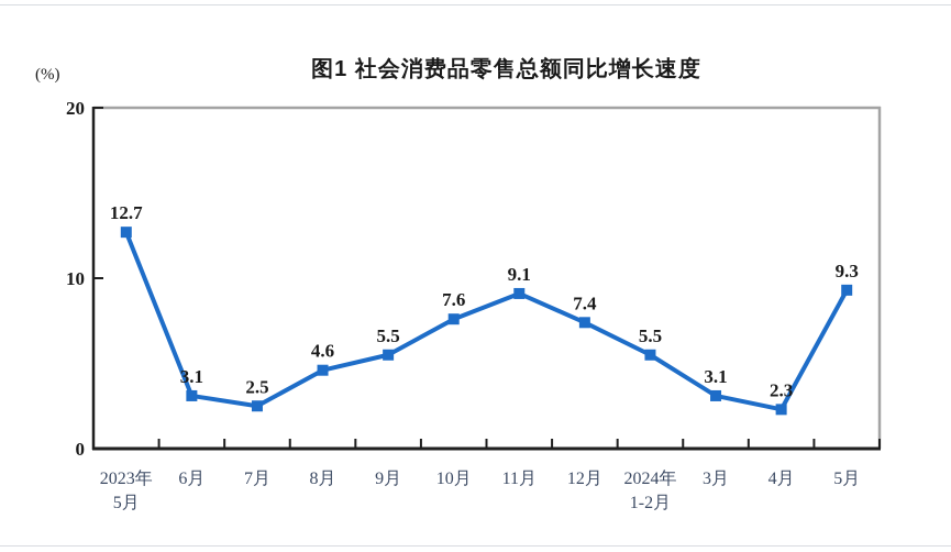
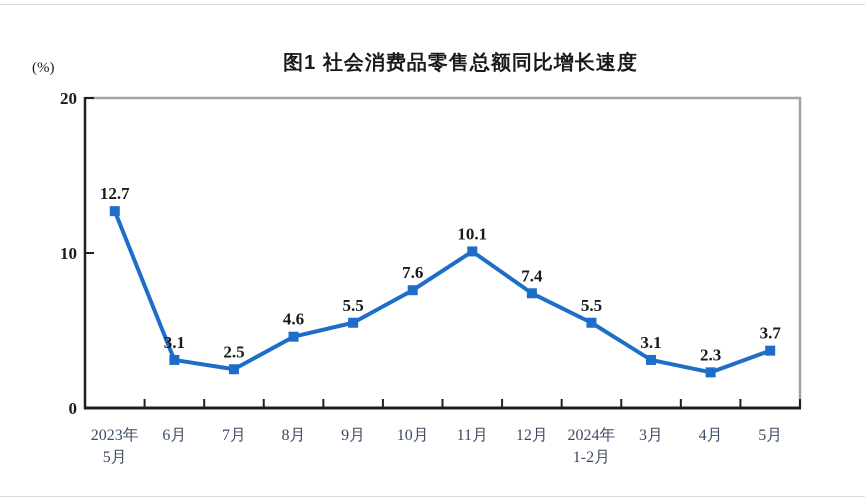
11月: 9.1 -> 10.1
5月: 9.3 -> 3.7
